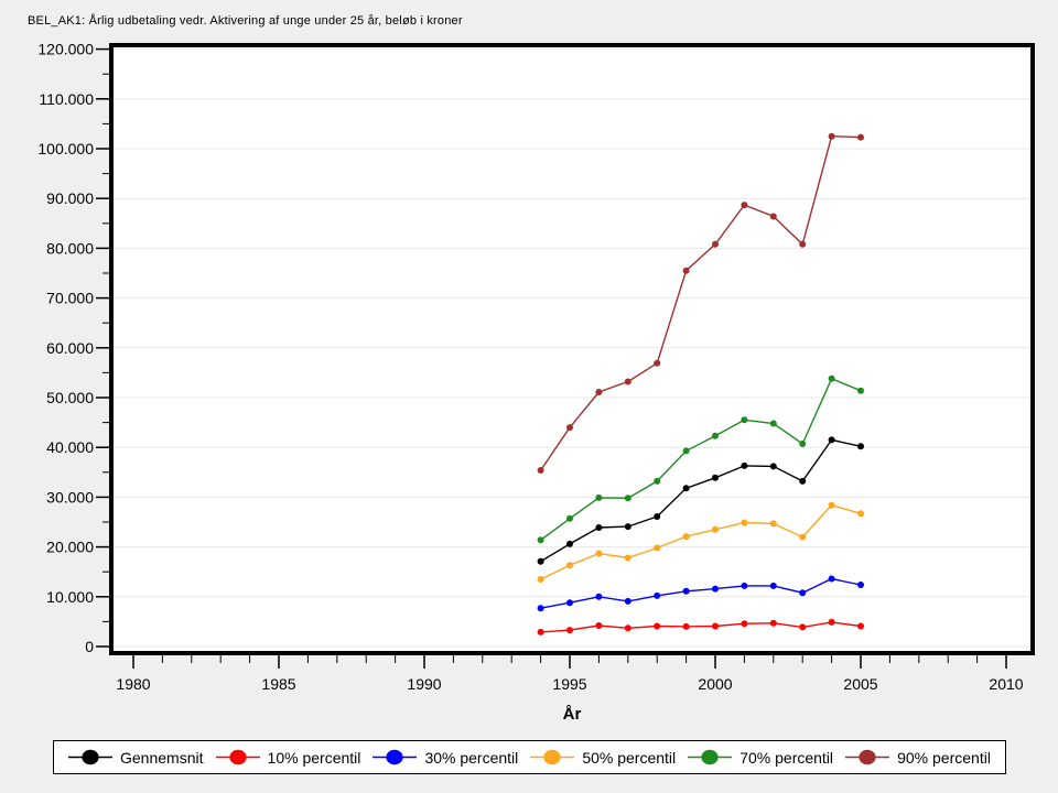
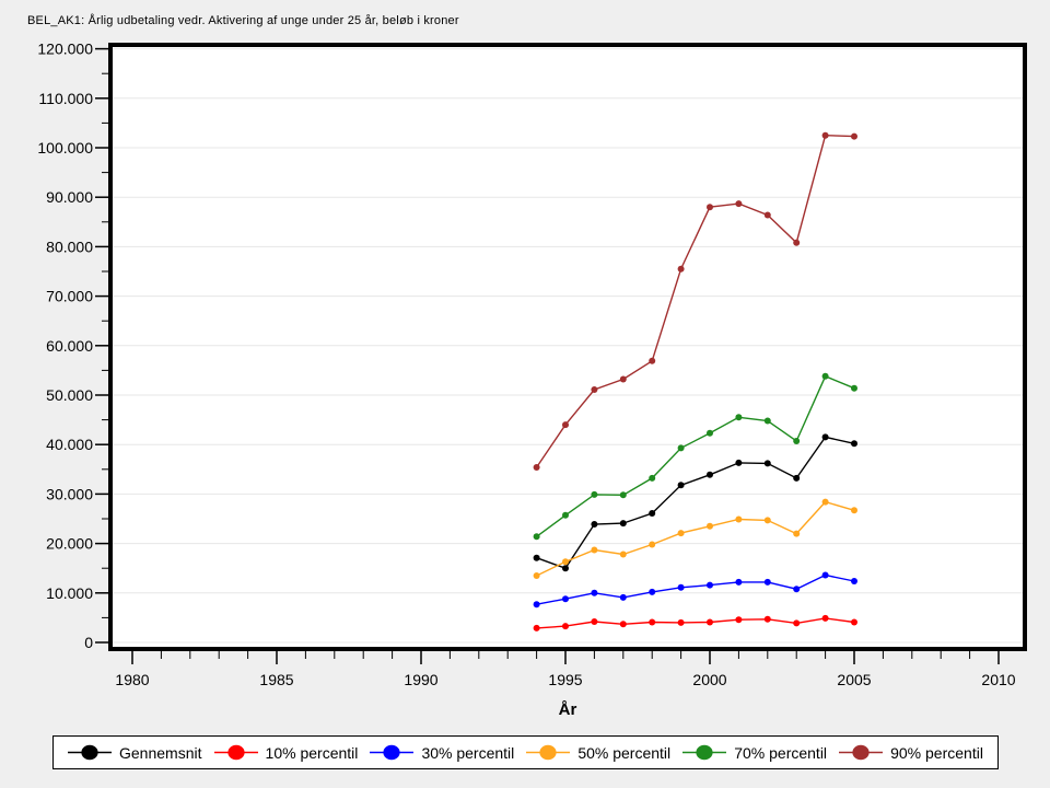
Gennemsnit/1995: 21000 -> 15000
90% percentil/2000: 81000 -> 88000
